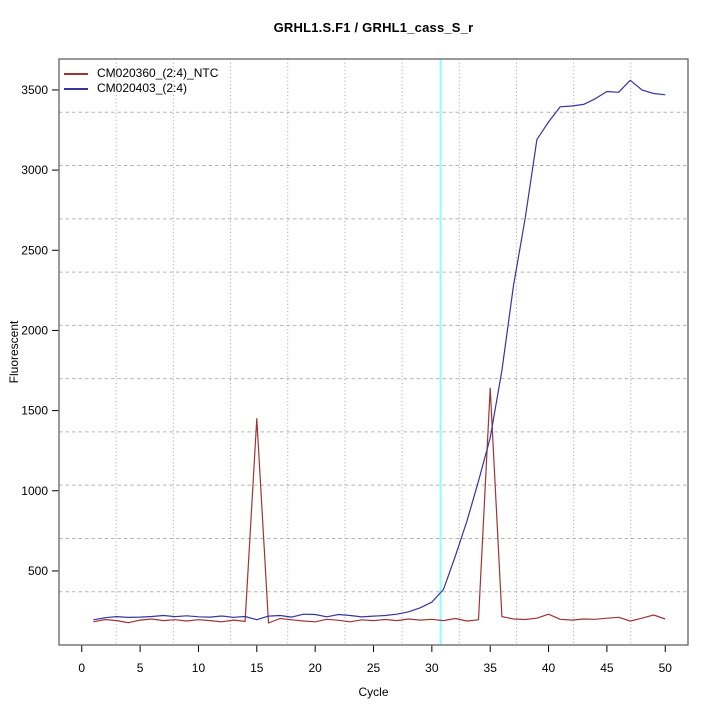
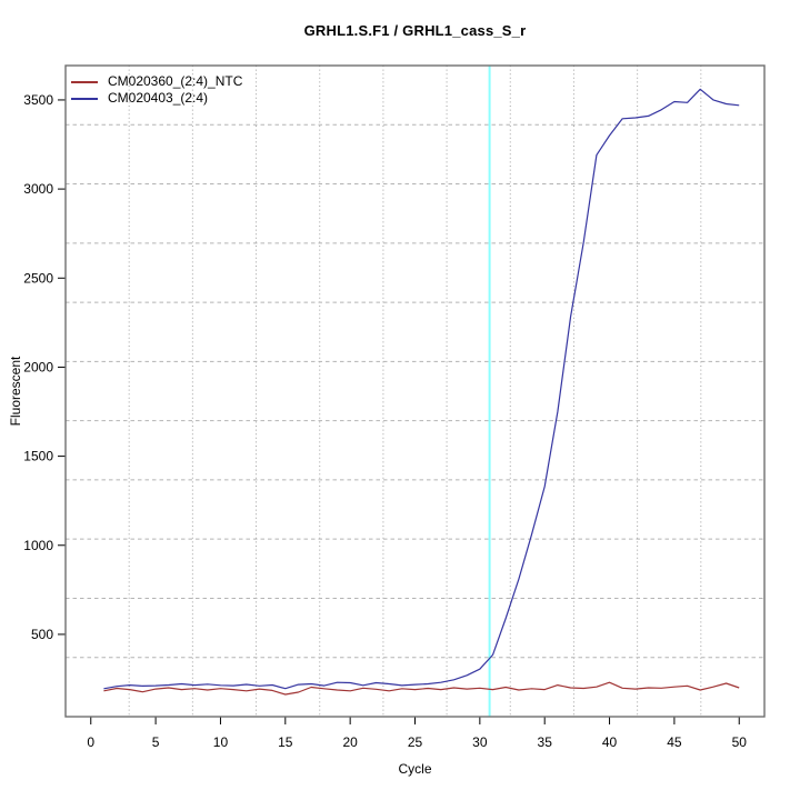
CM020360_(2:4)_NTC/15: 1450 -> 160
CM020360_(2:4)_NTC/35: 1640 -> 190
